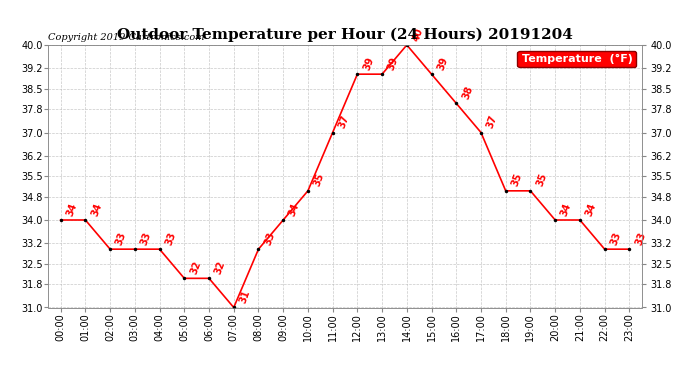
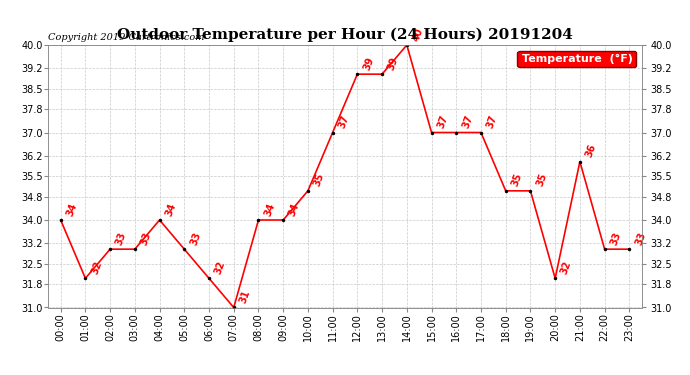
01:00: 34 -> 32
04:00: 33 -> 34
05:00: 32 -> 33
08:00: 33 -> 34
15:00: 39 -> 37
16:00: 38 -> 37
20:00: 34 -> 32
21:00: 34 -> 36
